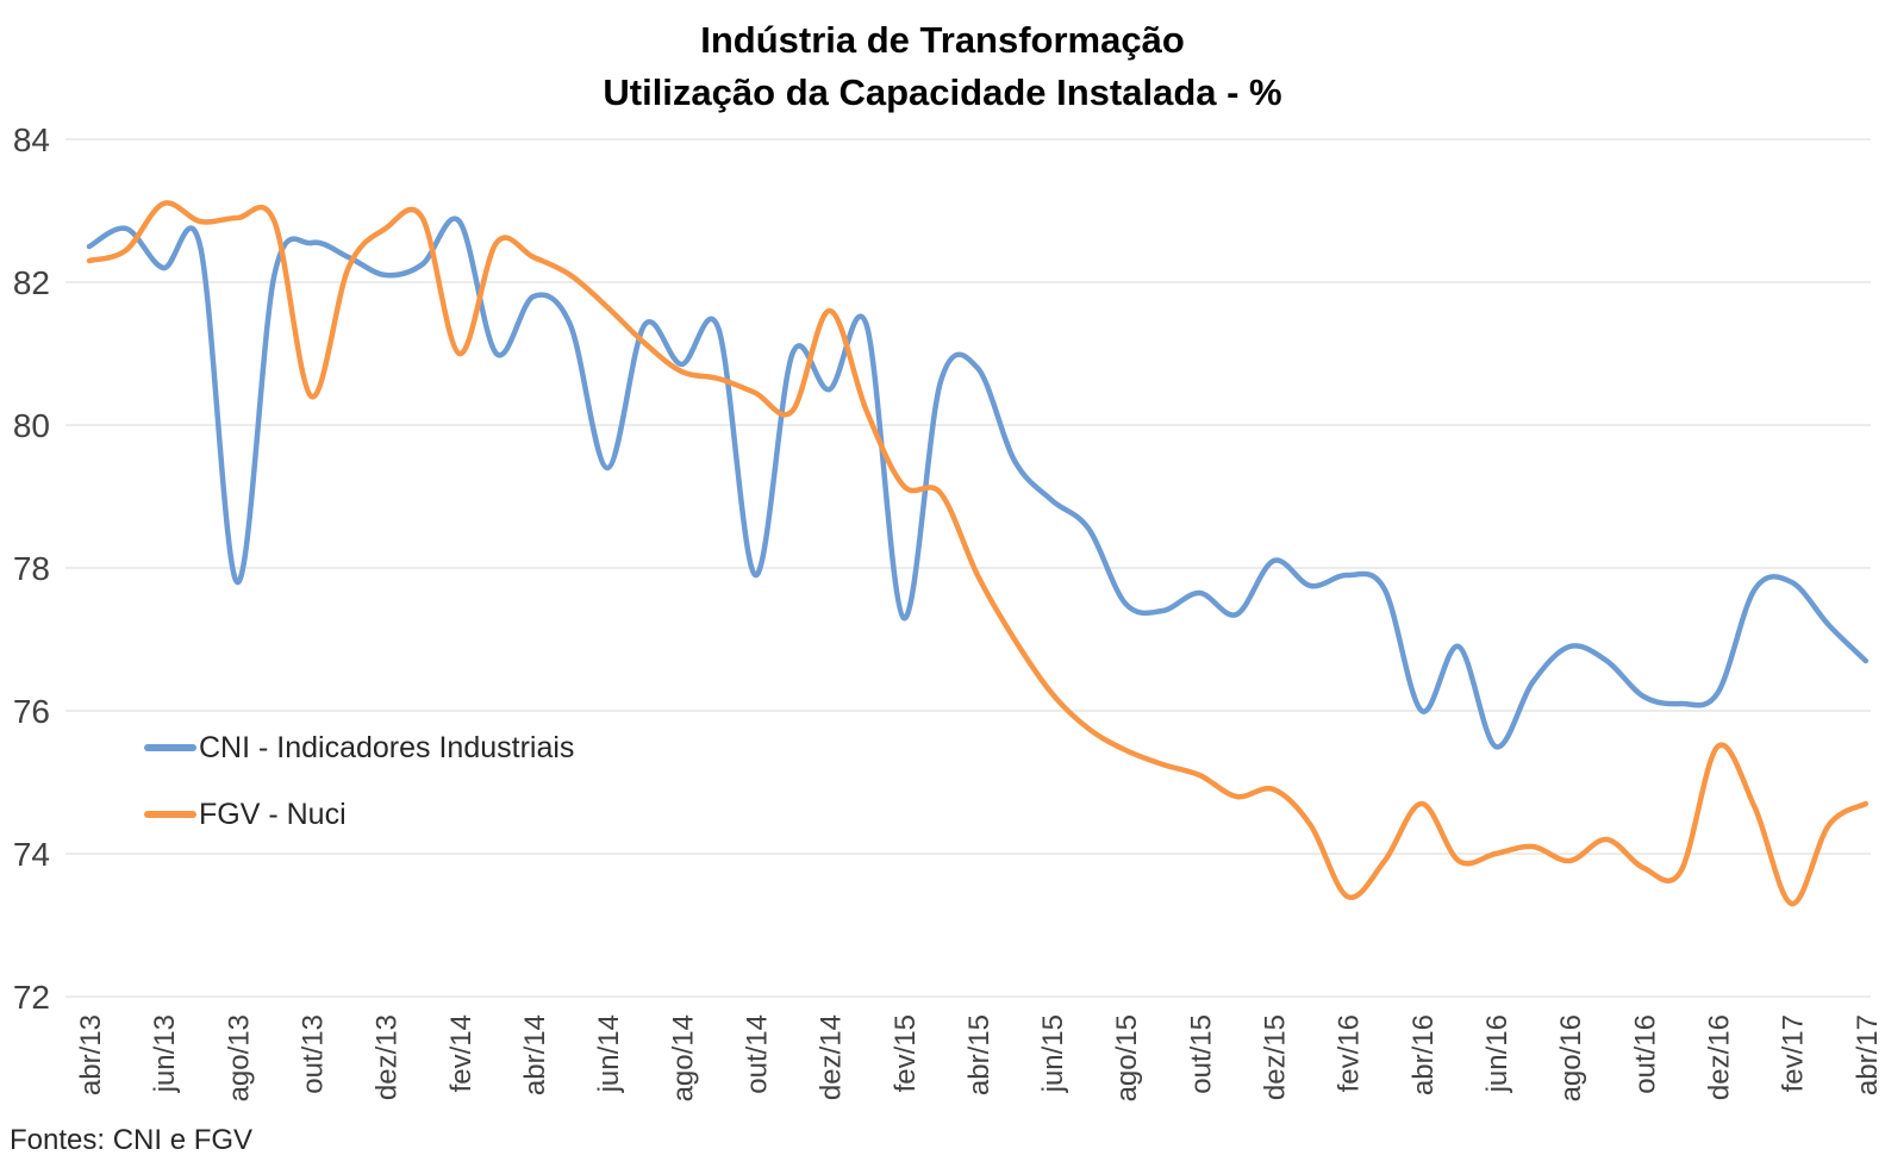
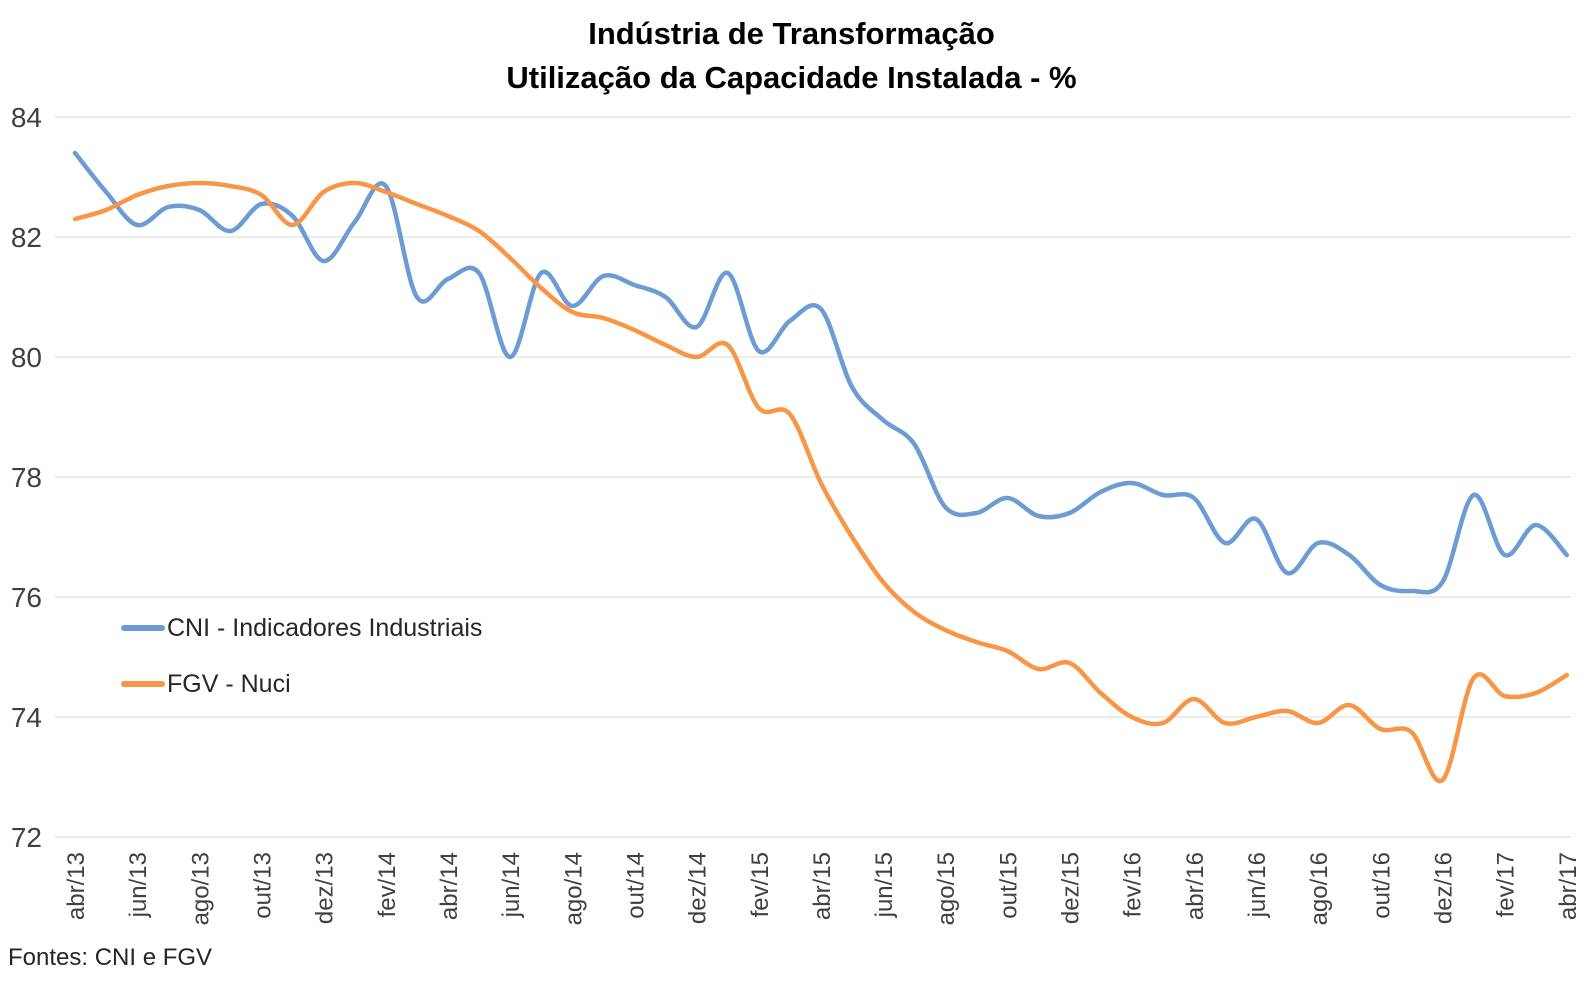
CNI - Indicadores Industriais/abr/13: 82.5 -> 83.4
FGV - Nuci/jun/13: 83.1 -> 82.7
CNI - Indicadores Industriais/ago/13: 77.8 -> 82.5
FGV - Nuci/out/13: 80.4 -> 82.7
CNI - Indicadores Industriais/dez/13: 82.1 -> 81.6
FGV - Nuci/fev/14: 81.0 -> 82.8
CNI - Indicadores Industriais/abr/14: 81.8 -> 81.3
CNI - Indicadores Industriais/jun/14: 79.4 -> 80.0
CNI - Indicadores Industriais/out/14: 77.9 -> 81.2
FGV - Nuci/dez/14: 81.6 -> 80.0
CNI - Indicadores Industriais/fev/15: 77.3 -> 80.1
CNI - Indicadores Industriais/dez/15: 78.1 -> 77.4
FGV - Nuci/fev/16: 73.4 -> 74.0
CNI - Indicadores Industriais/abr/16: 76.0 -> 77.7
FGV - Nuci/abr/16: 74.7 -> 74.3
CNI - Indicadores Industriais/jun/16: 75.5 -> 77.3
FGV - Nuci/dez/16: 75.5 -> 73.0
CNI - Indicadores Industriais/fev/17: 77.8 -> 76.7
FGV - Nuci/fev/17: 73.3 -> 74.3
